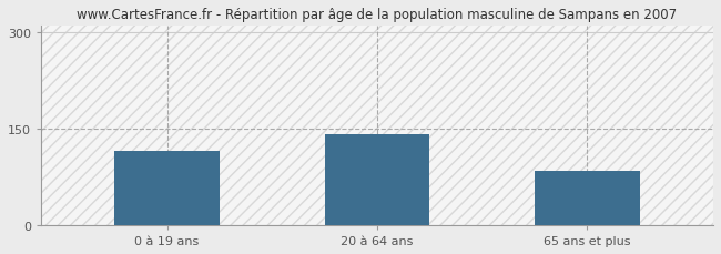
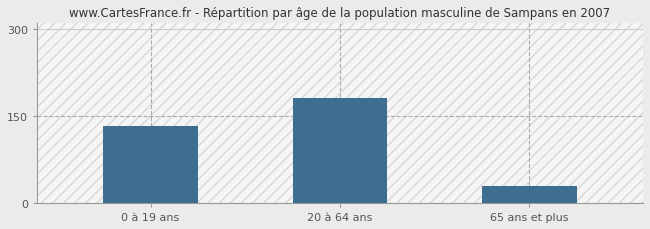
0 à 19 ans: 116 -> 133
20 à 64 ans: 142 -> 181
65 ans et plus: 84 -> 30
